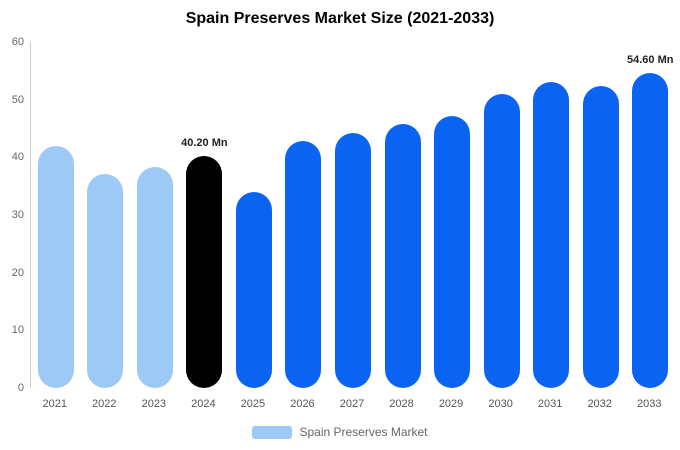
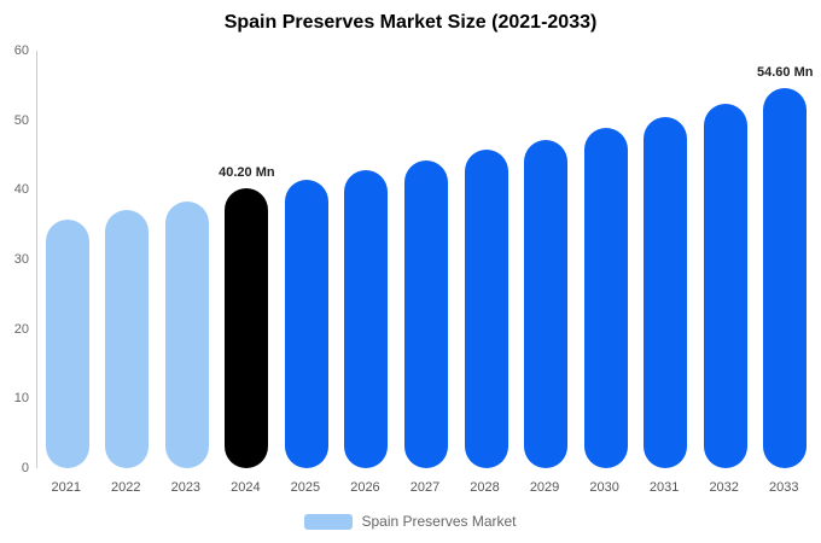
2021: 42 -> 36
2025: 34 -> 41
2030: 51 -> 49
2031: 53 -> 50
